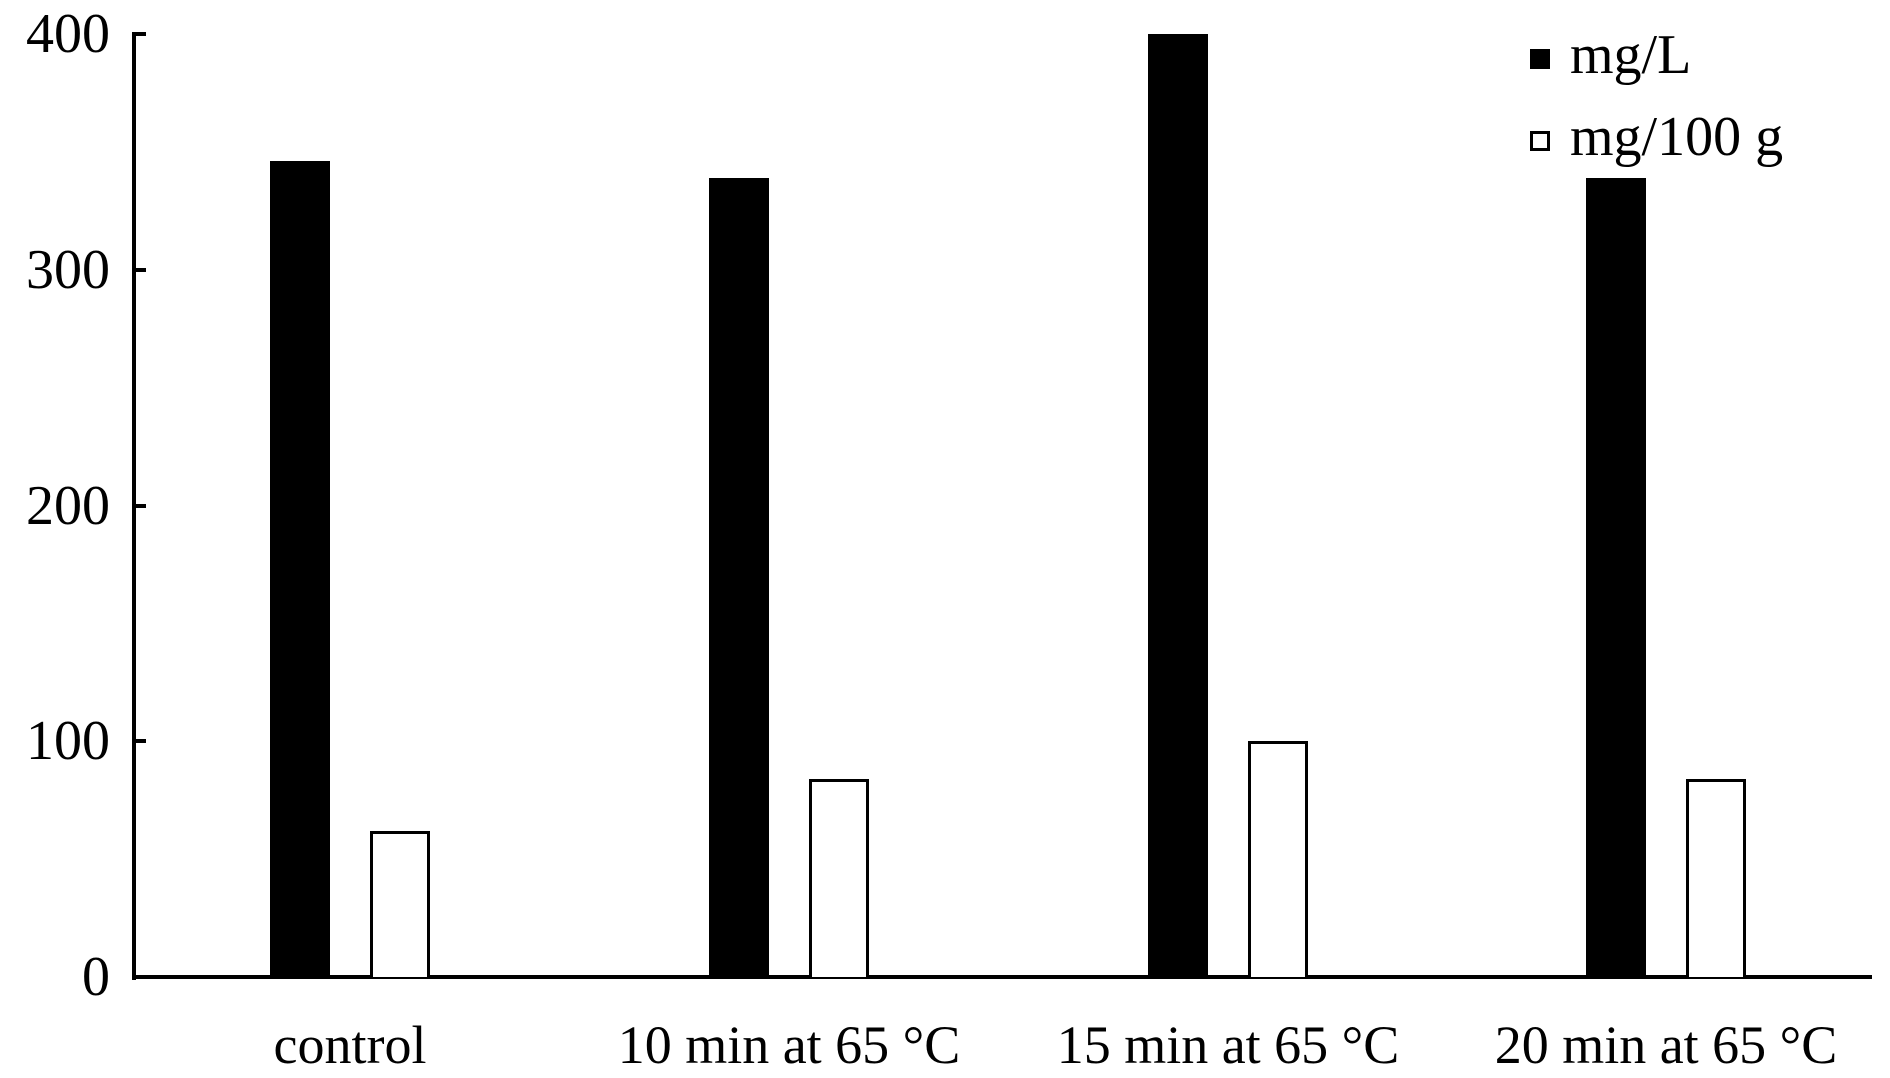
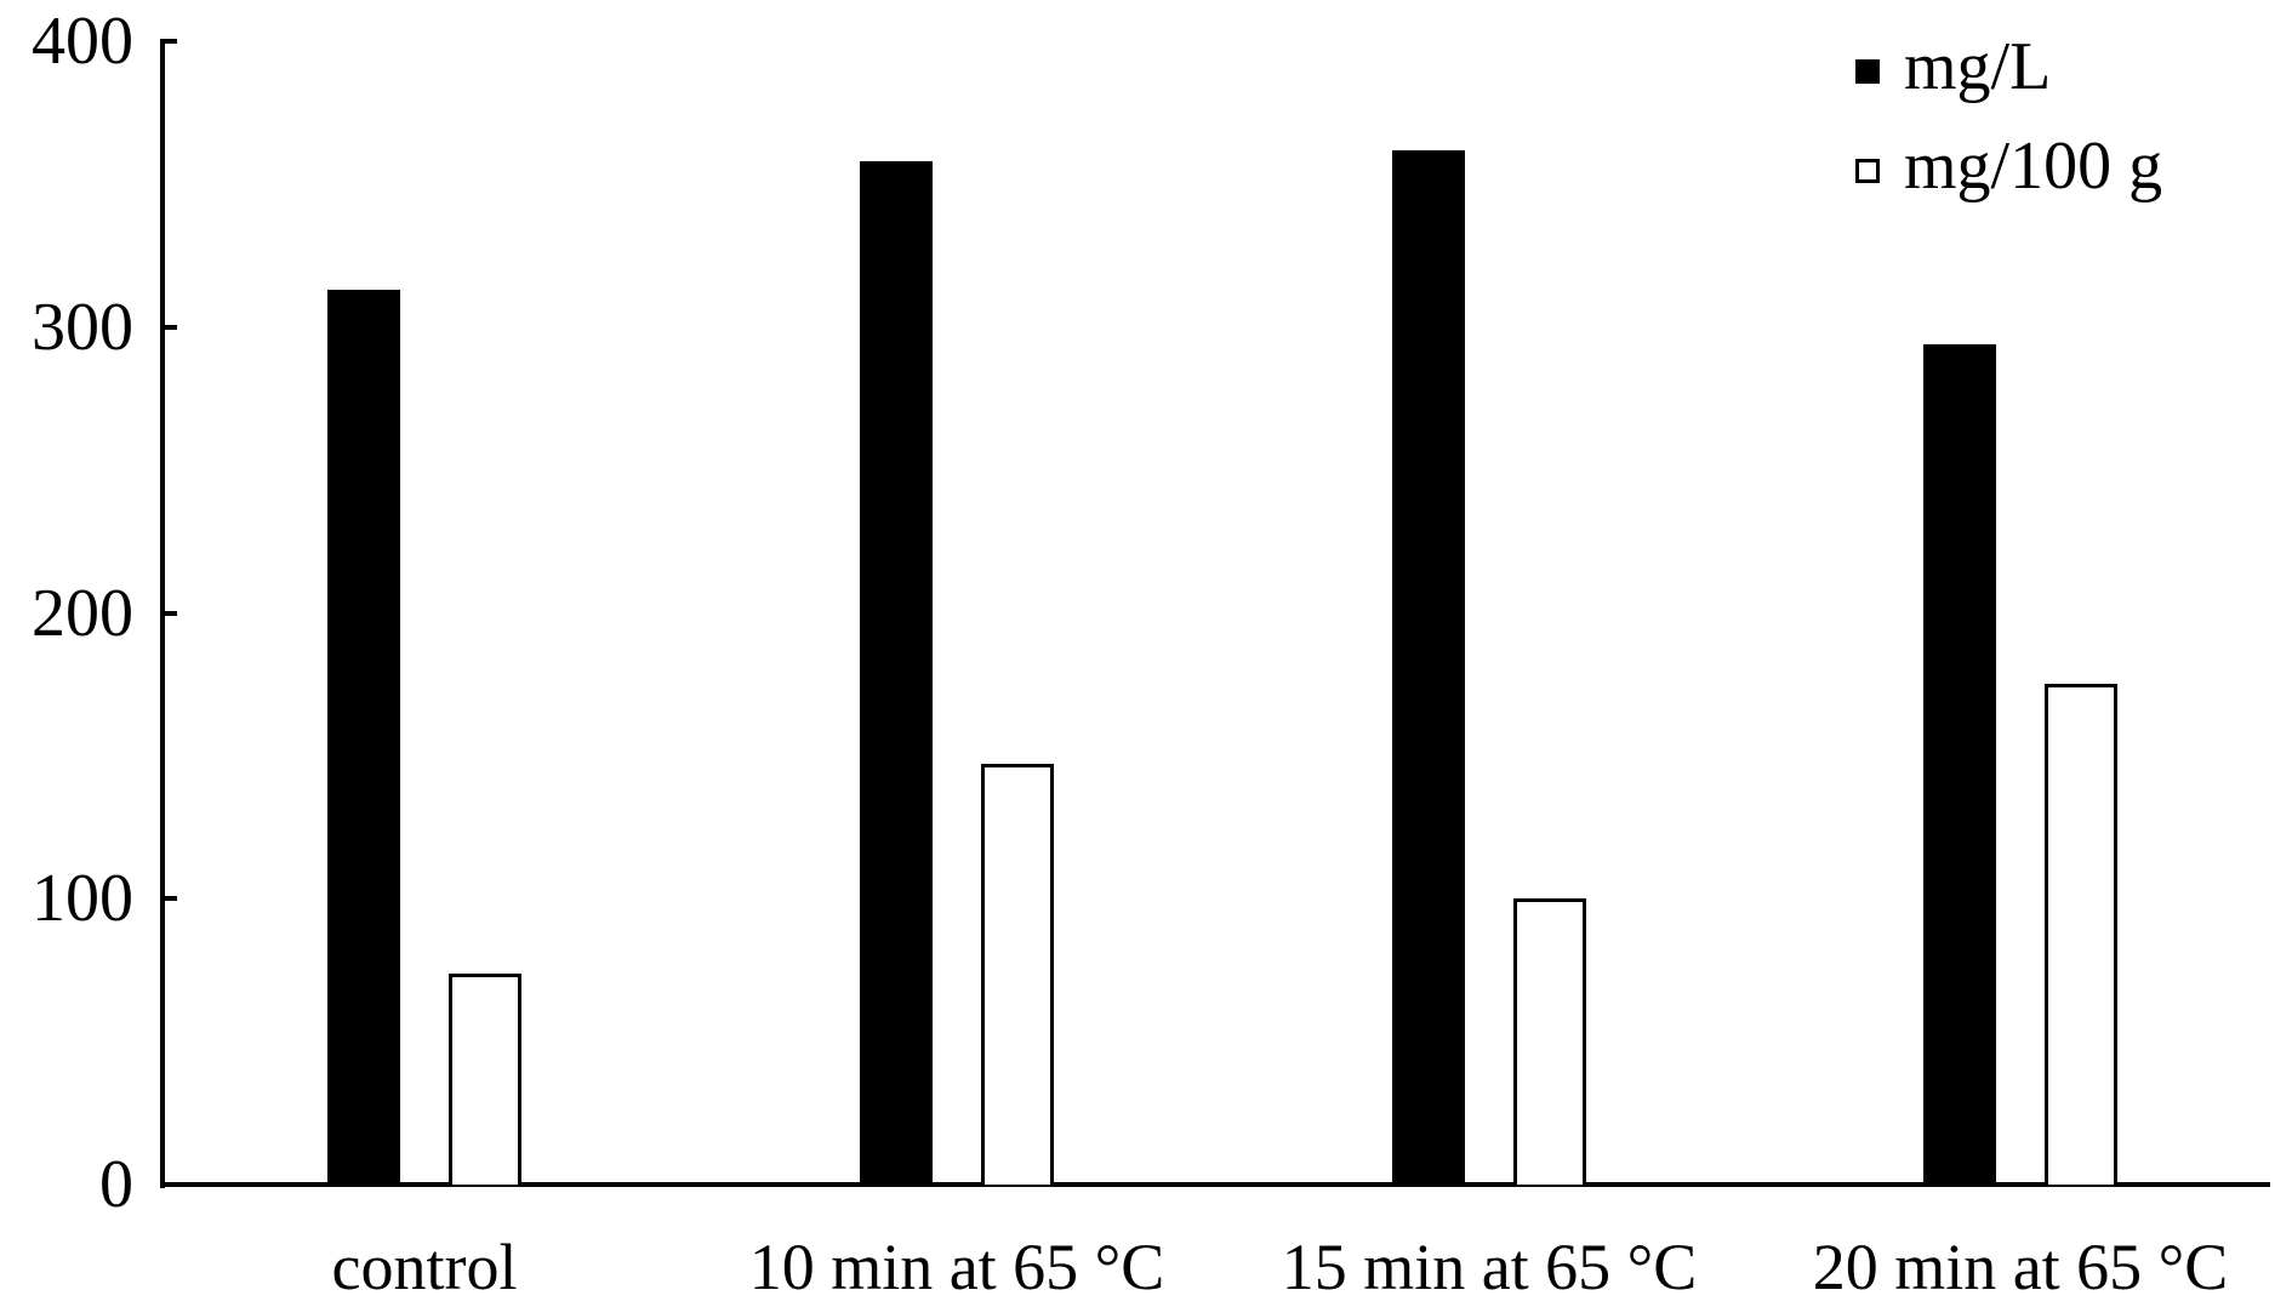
mg/L/control: 346 -> 313
mg/100 g/control: 62 -> 74
mg/L/10 min at 65 °C: 339 -> 358
mg/100 g/10 min at 65 °C: 84 -> 147
mg/L/15 min at 65 °C: 400 -> 362
mg/L/20 min at 65 °C: 339 -> 294
mg/100 g/20 min at 65 °C: 84 -> 175
